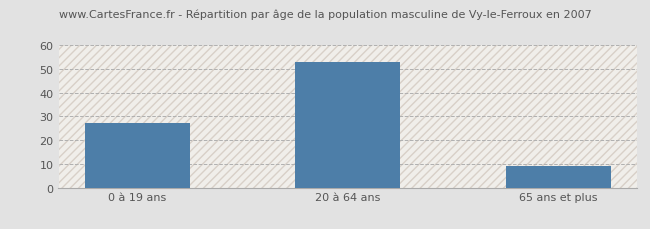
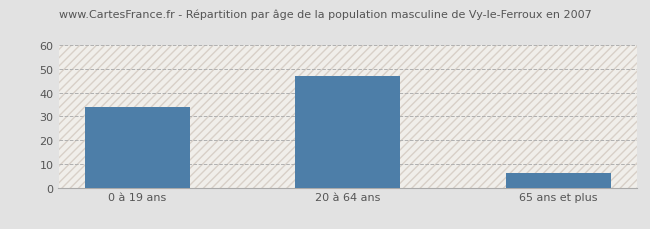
0 à 19 ans: 27 -> 34
20 à 64 ans: 53 -> 47
65 ans et plus: 9 -> 6
